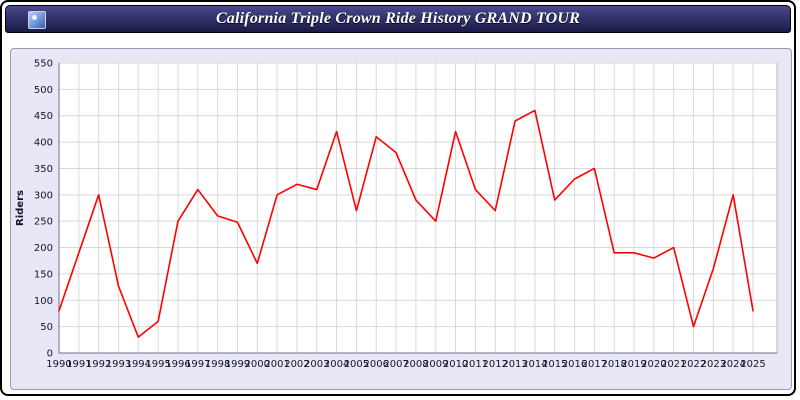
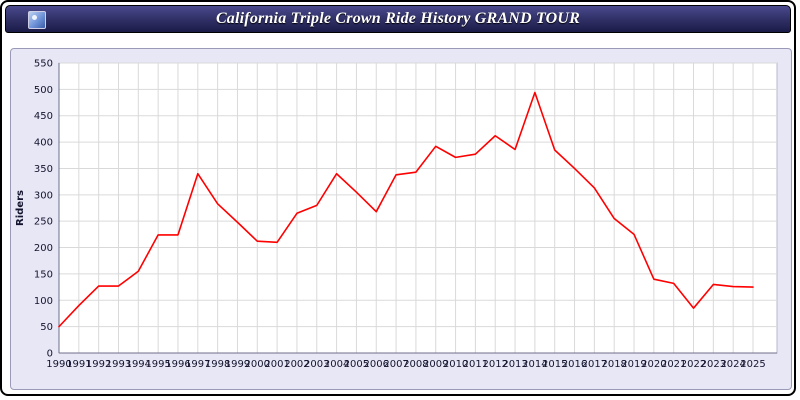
1990: 80 -> 50
1991: 190 -> 90
1992: 300 -> 130
1994: 30 -> 160
1995: 60 -> 220
1996: 250 -> 220
1997: 310 -> 340
1998: 260 -> 280
2000: 170 -> 210
2001: 300 -> 210
2002: 320 -> 260
2003: 310 -> 280
2004: 420 -> 340
2005: 270 -> 300
2006: 410 -> 270
2007: 380 -> 340
2008: 290 -> 340
2009: 250 -> 390
2010: 420 -> 370
2011: 310 -> 380
2012: 270 -> 410
2013: 440 -> 390
2014: 460 -> 490
2015: 290 -> 380
2016: 330 -> 350
2017: 350 -> 310
2018: 190 -> 260
2019: 190 -> 220
2020: 180 -> 140
2021: 200 -> 130
2022: 50 -> 80
2023: 160 -> 130
2024: 300 -> 130
2025: 80 -> 120
